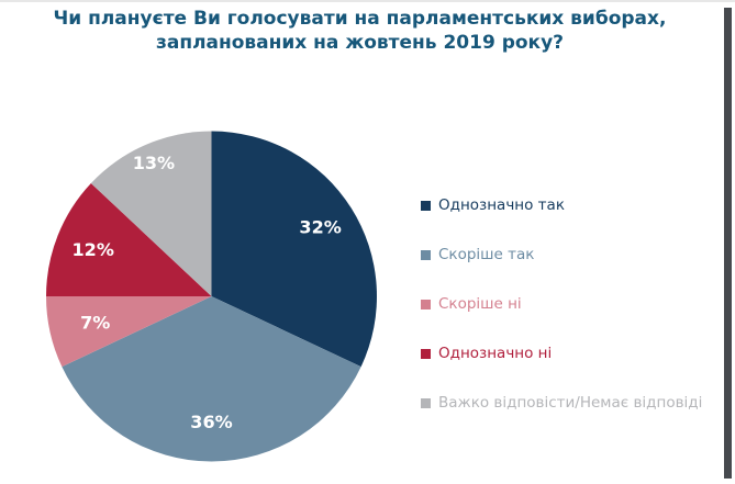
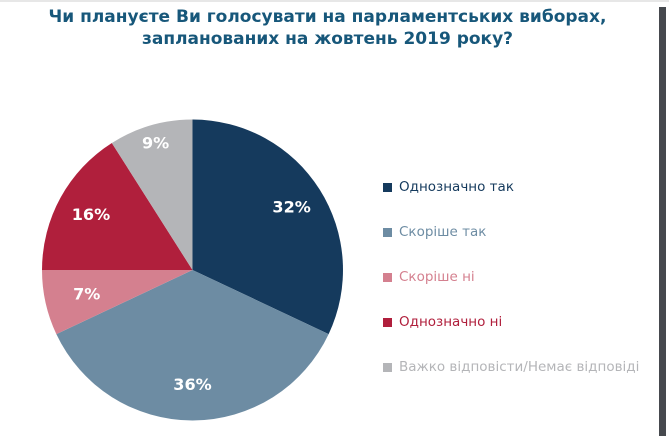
Однозначно ні: 12% -> 16%
Важко відповісти/Немає відповіді: 13% -> 9%
